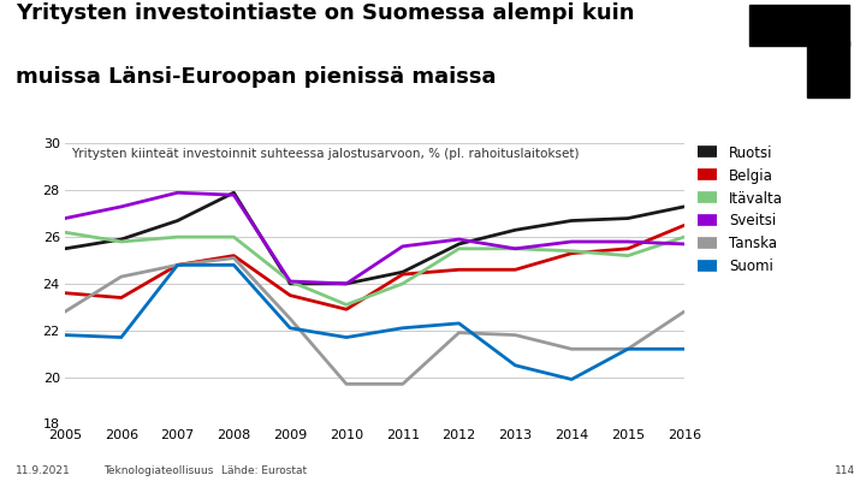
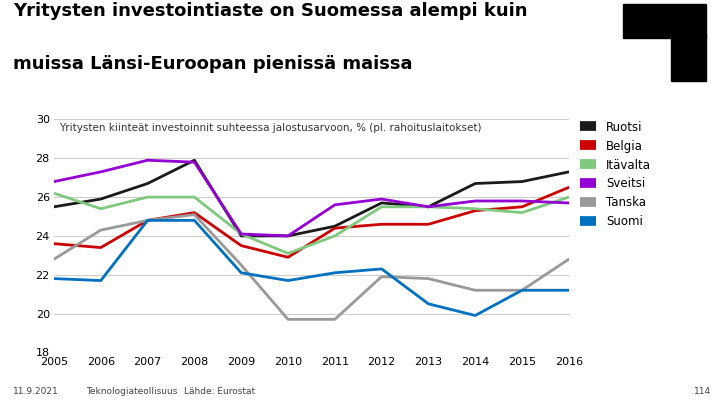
Itävalta/2006: 25.8 -> 25.4
Ruotsi/2013: 26.3 -> 25.5
